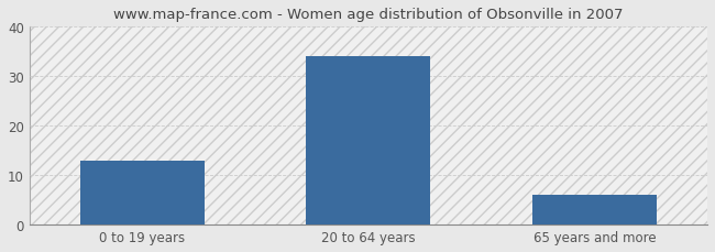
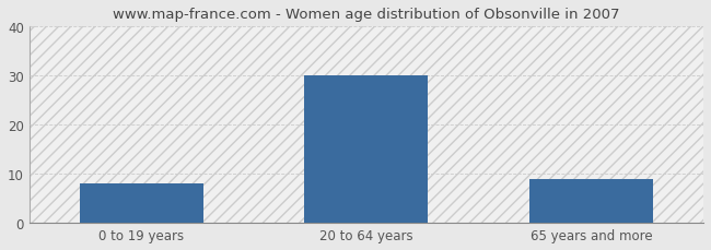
0 to 19 years: 13 -> 8
20 to 64 years: 34 -> 30
65 years and more: 6 -> 9
